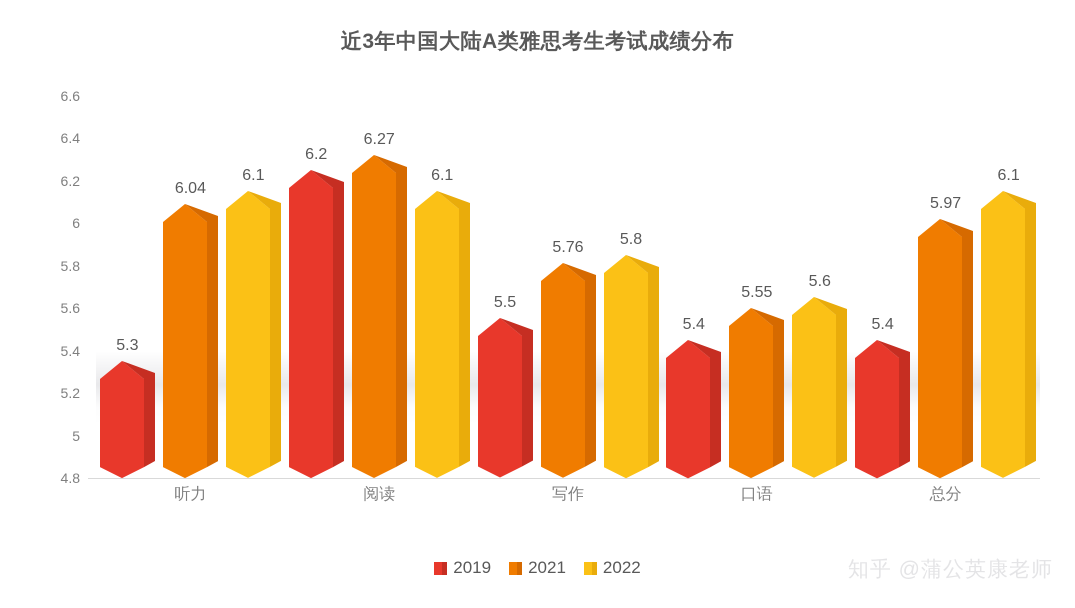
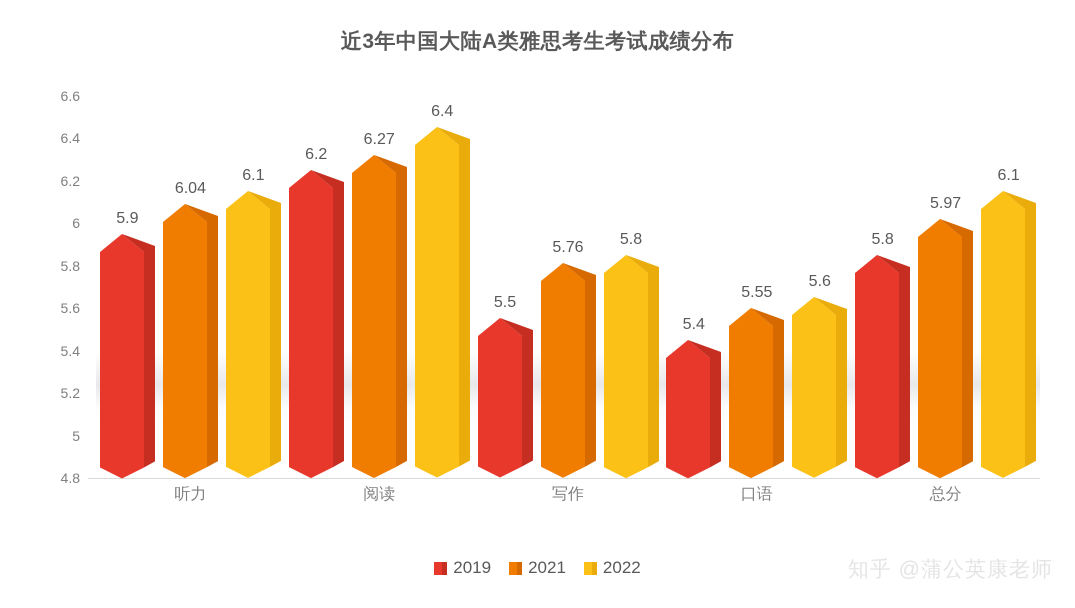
2019/听力: 5.3 -> 5.9
2022/阅读: 6.1 -> 6.4
2019/总分: 5.4 -> 5.8
